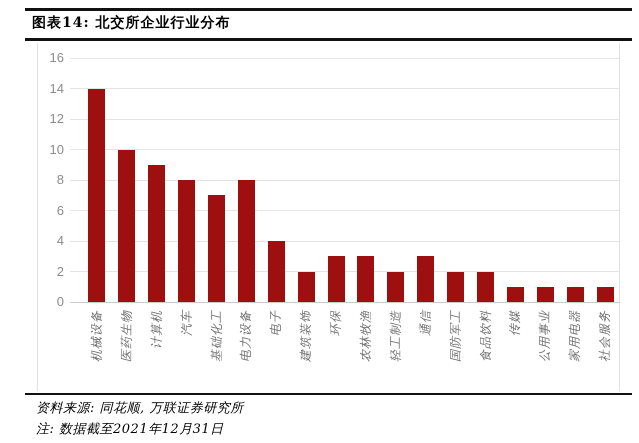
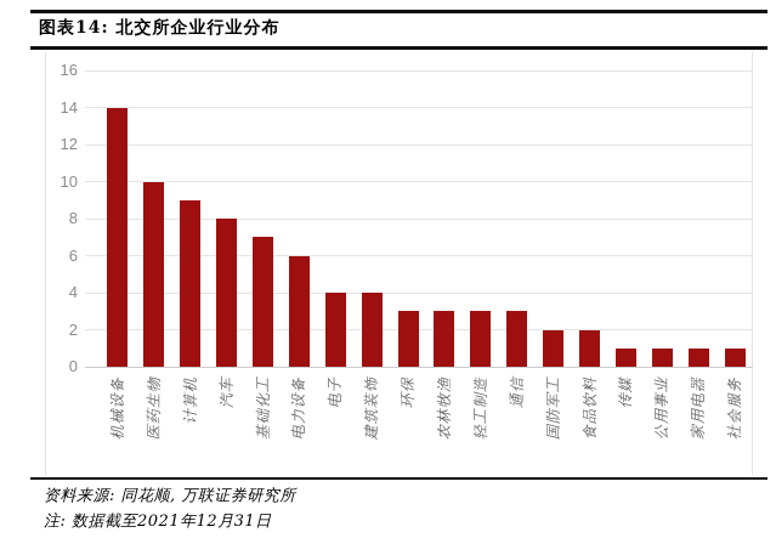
电力设备: 8 -> 6
建筑装饰: 2 -> 4
轻工制造: 2 -> 3
